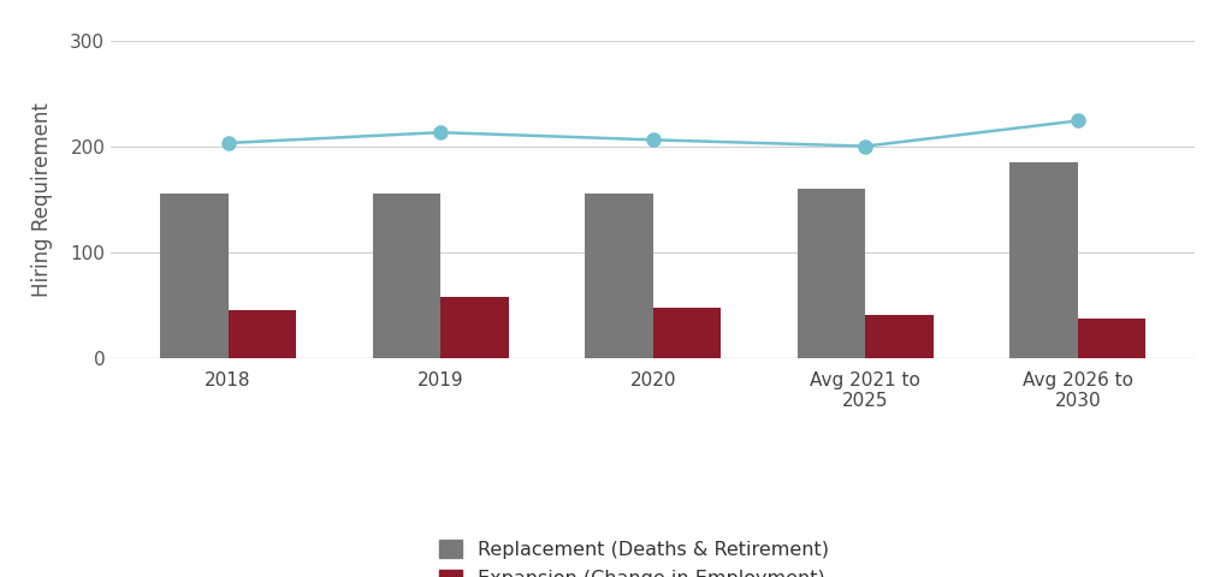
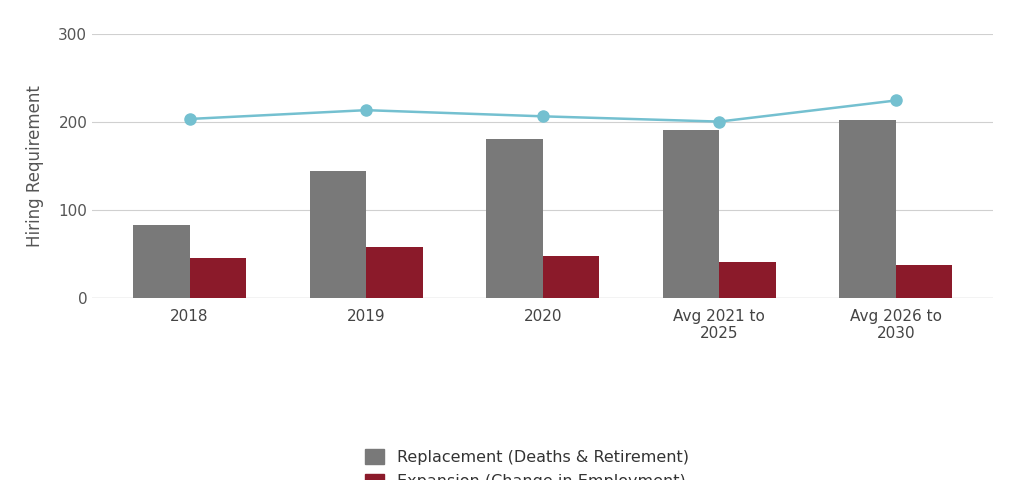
Replacement (Deaths & Retirement)/2018: 155 -> 82
Replacement (Deaths & Retirement)/2019: 155 -> 144
Replacement (Deaths & Retirement)/2020: 155 -> 180
Replacement (Deaths & Retirement)/Avg 2021 to 2025: 160 -> 190
Replacement (Deaths & Retirement)/Avg 2026 to 2030: 185 -> 202
